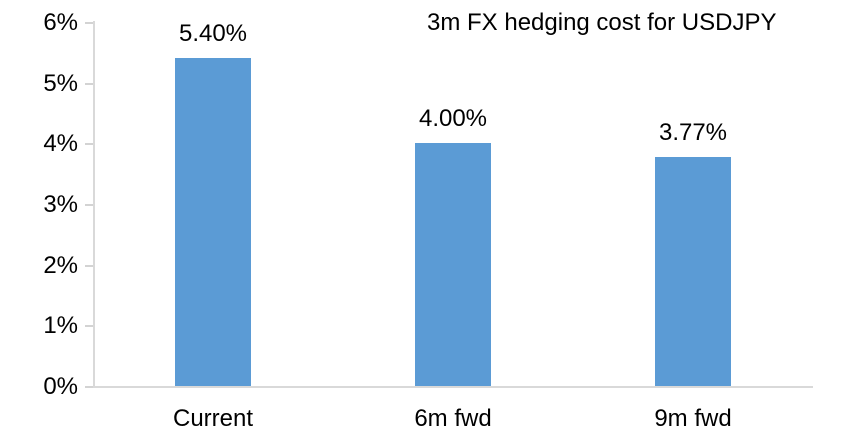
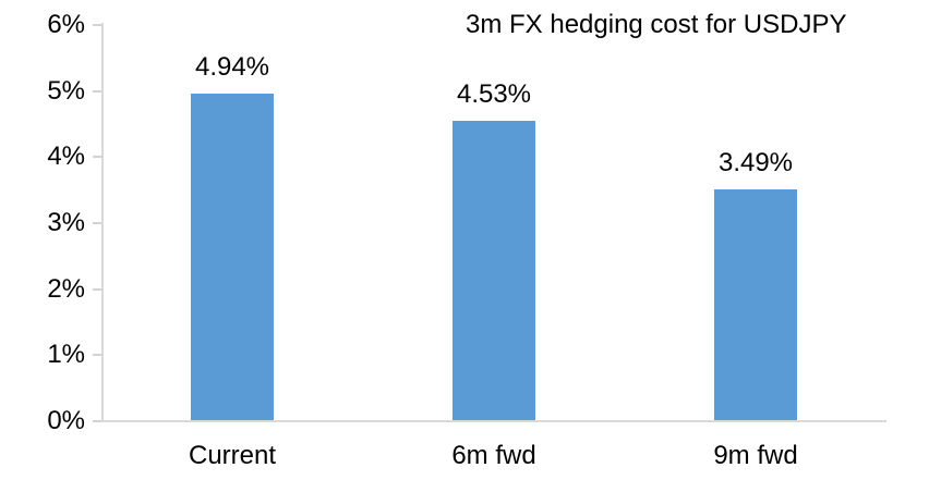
Current: 5.40% -> 4.94%
6m fwd: 4.00% -> 4.53%
9m fwd: 3.77% -> 3.49%
